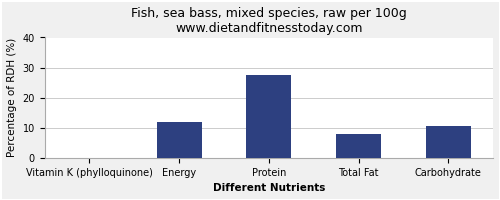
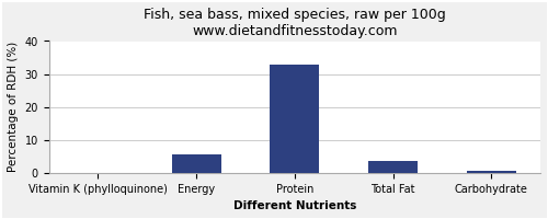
Energy: 12.0 -> 5.5
Protein: 27.5 -> 33.0
Total Fat: 8.0 -> 3.5
Carbohydrate: 10.5 -> 0.5
